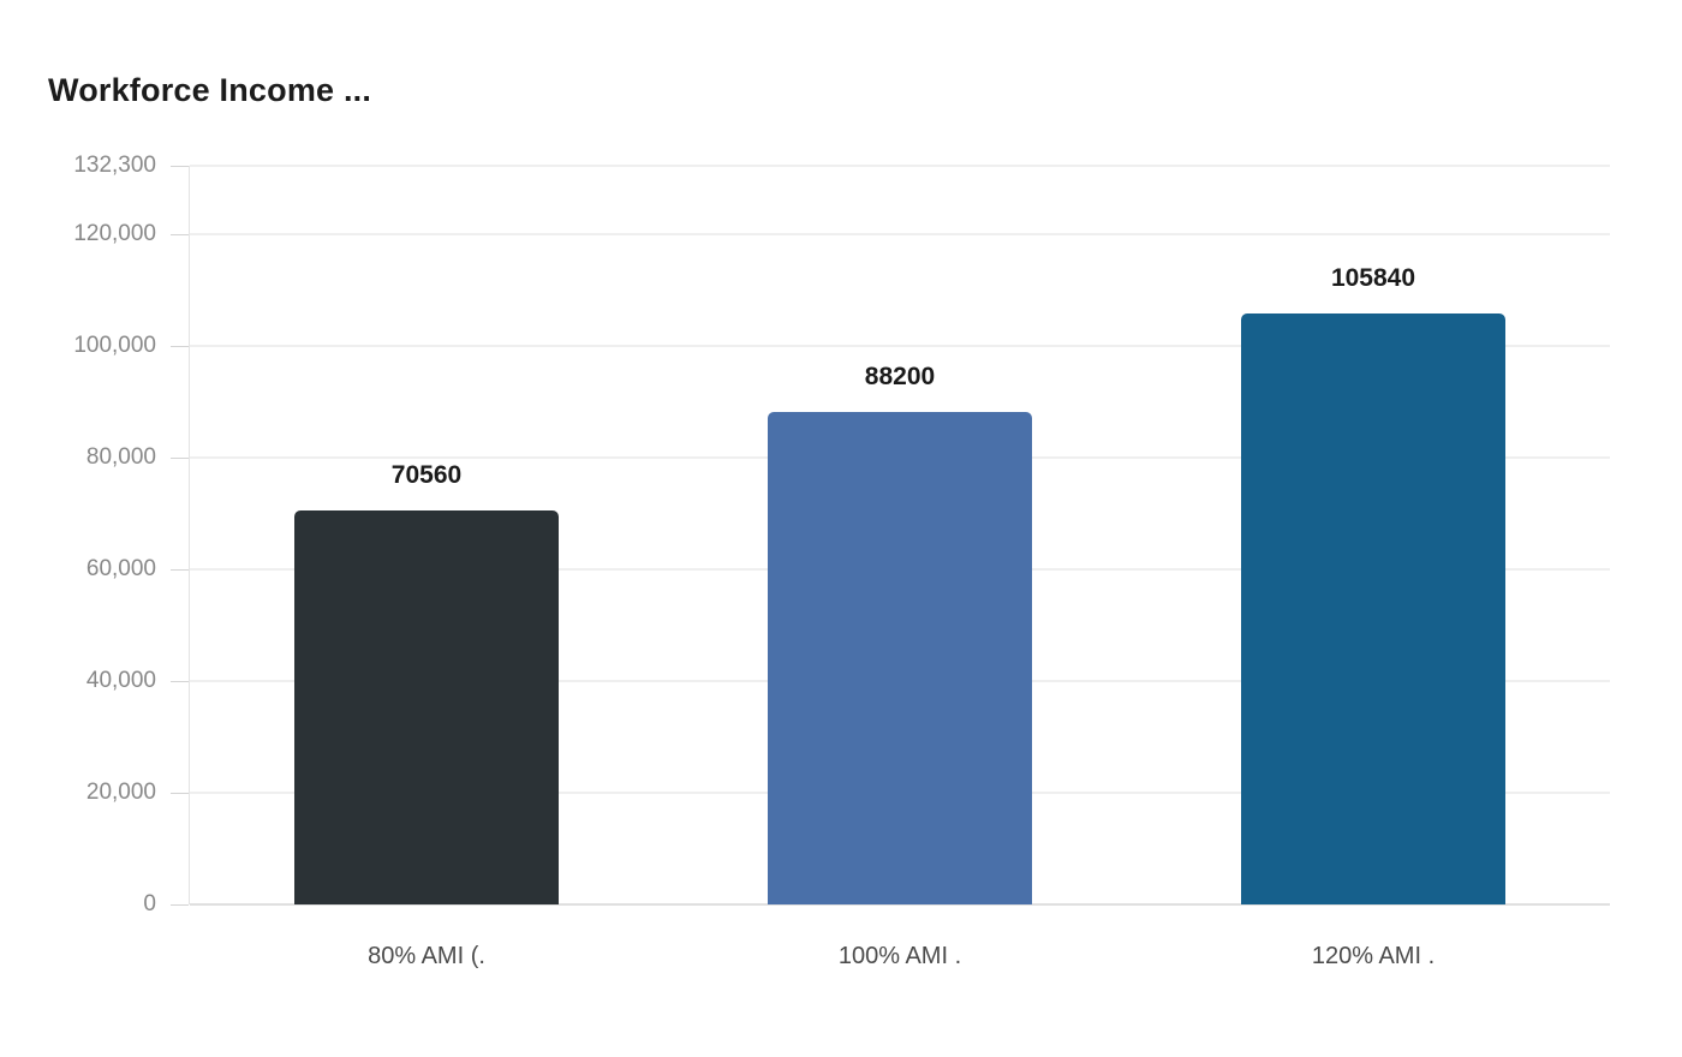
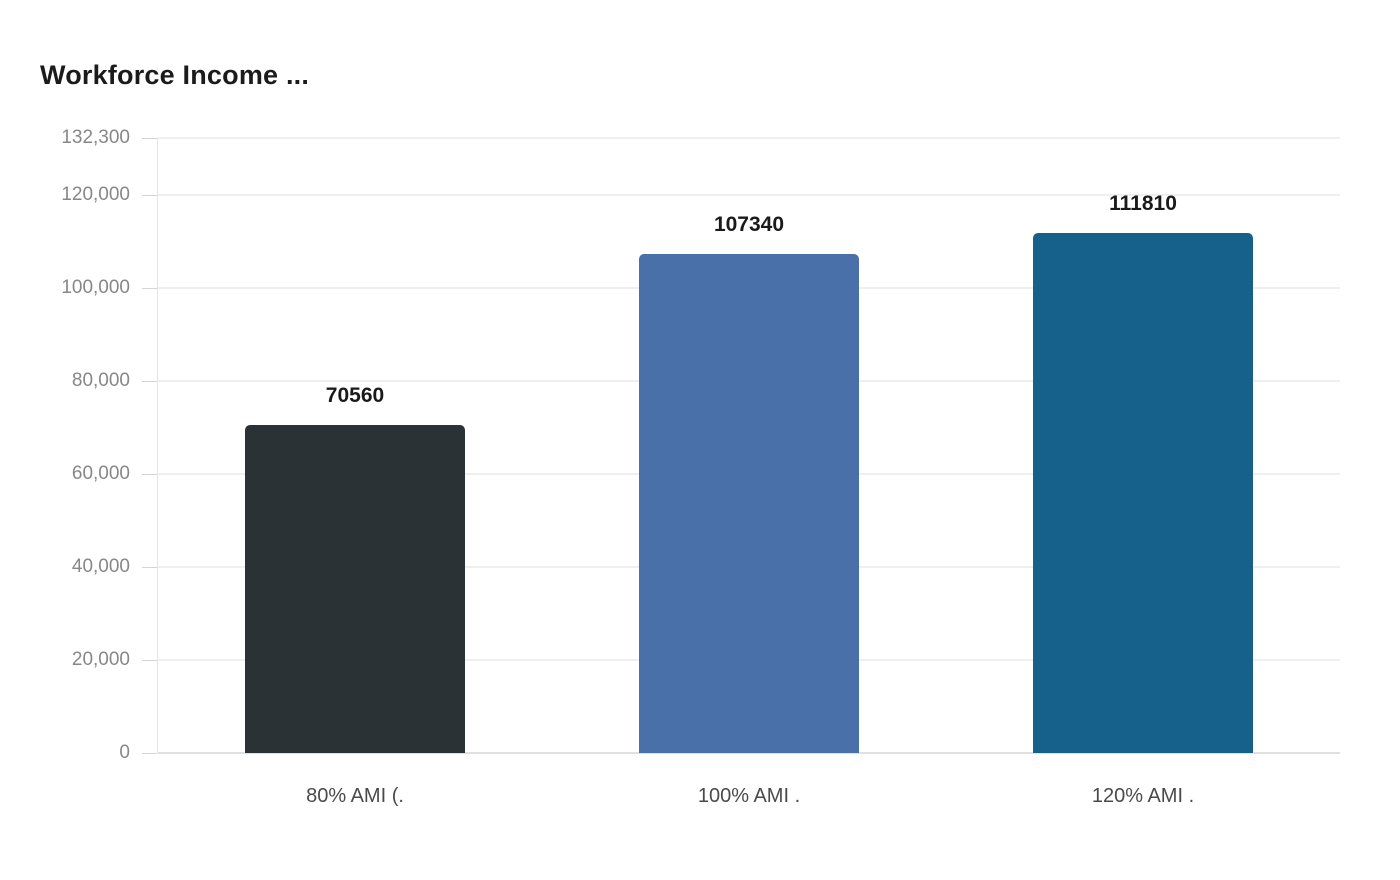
100% AMI .: 88200 -> 107340
120% AMI .: 105840 -> 111810
